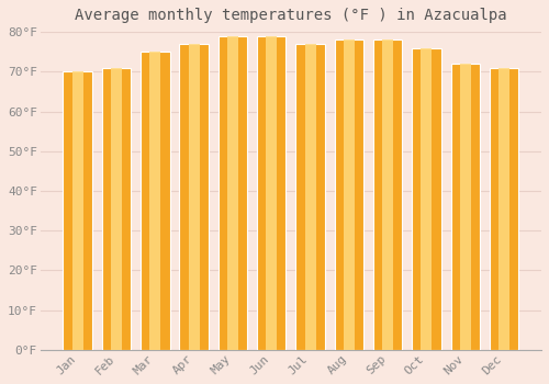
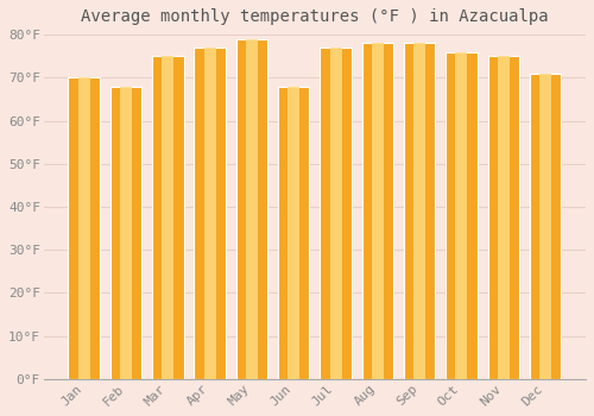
Feb: 71°F -> 68°F
Jun: 79°F -> 68°F
Nov: 72°F -> 75°F
